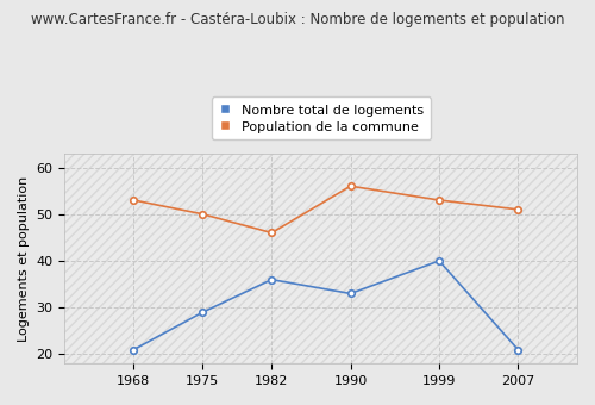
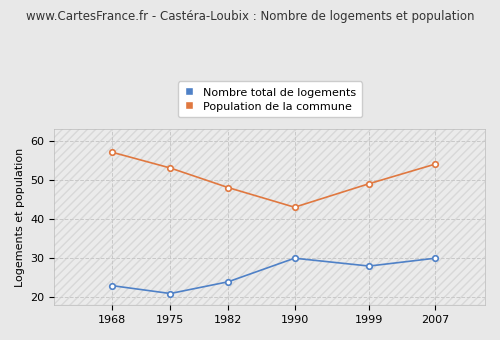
Nombre total de logements/1968: 21 -> 23
Population de la commune/1968: 53 -> 57
Nombre total de logements/1975: 29 -> 21
Population de la commune/1975: 50 -> 53
Nombre total de logements/1982: 36 -> 24
Population de la commune/1982: 46 -> 48
Nombre total de logements/1990: 33 -> 30
Population de la commune/1990: 56 -> 43
Nombre total de logements/1999: 40 -> 28
Population de la commune/1999: 53 -> 49
Nombre total de logements/2007: 21 -> 30
Population de la commune/2007: 51 -> 54
